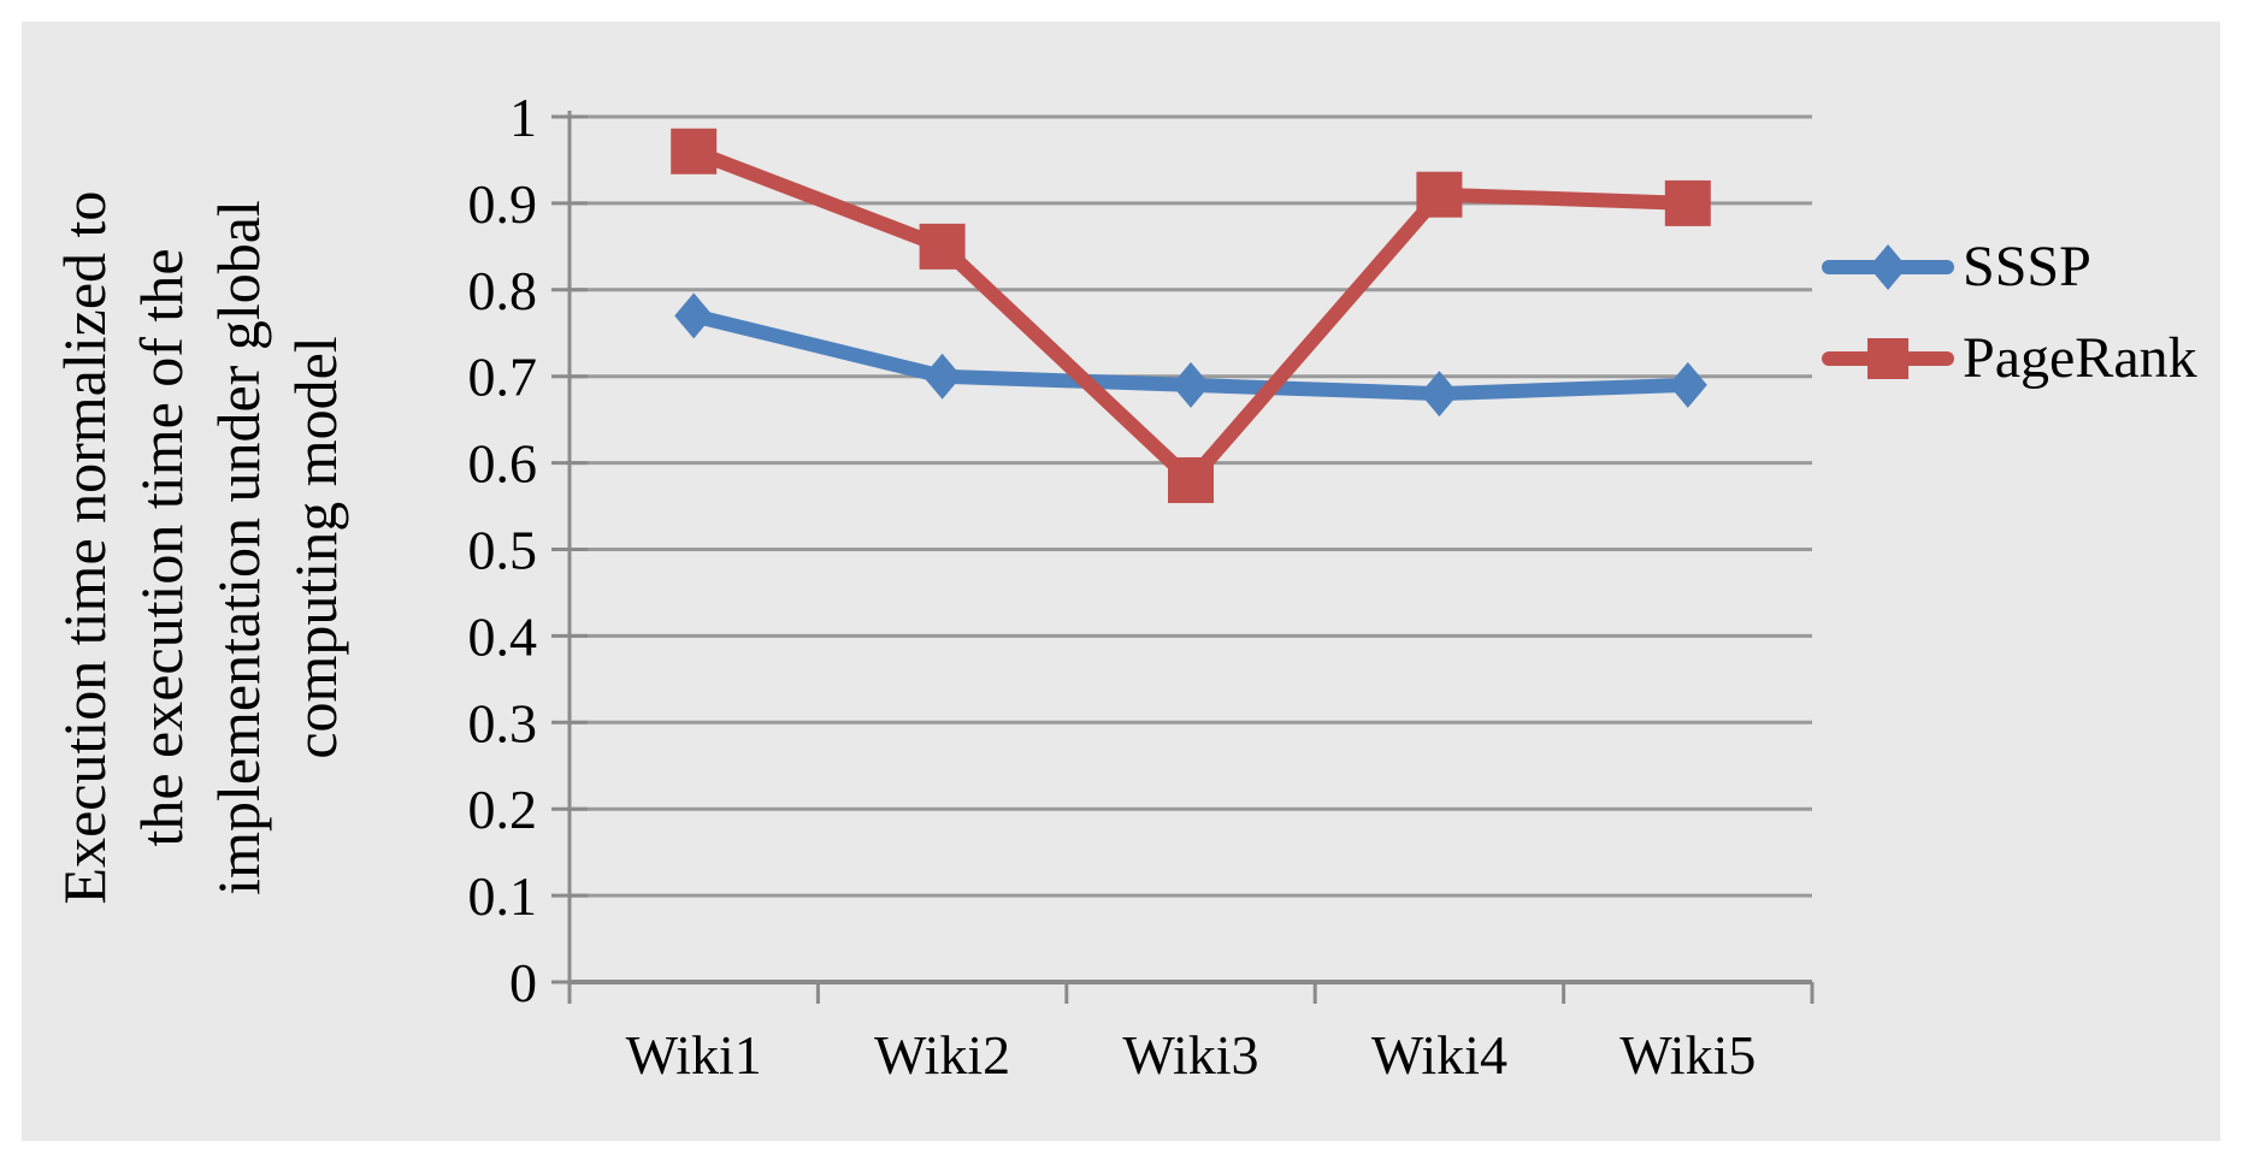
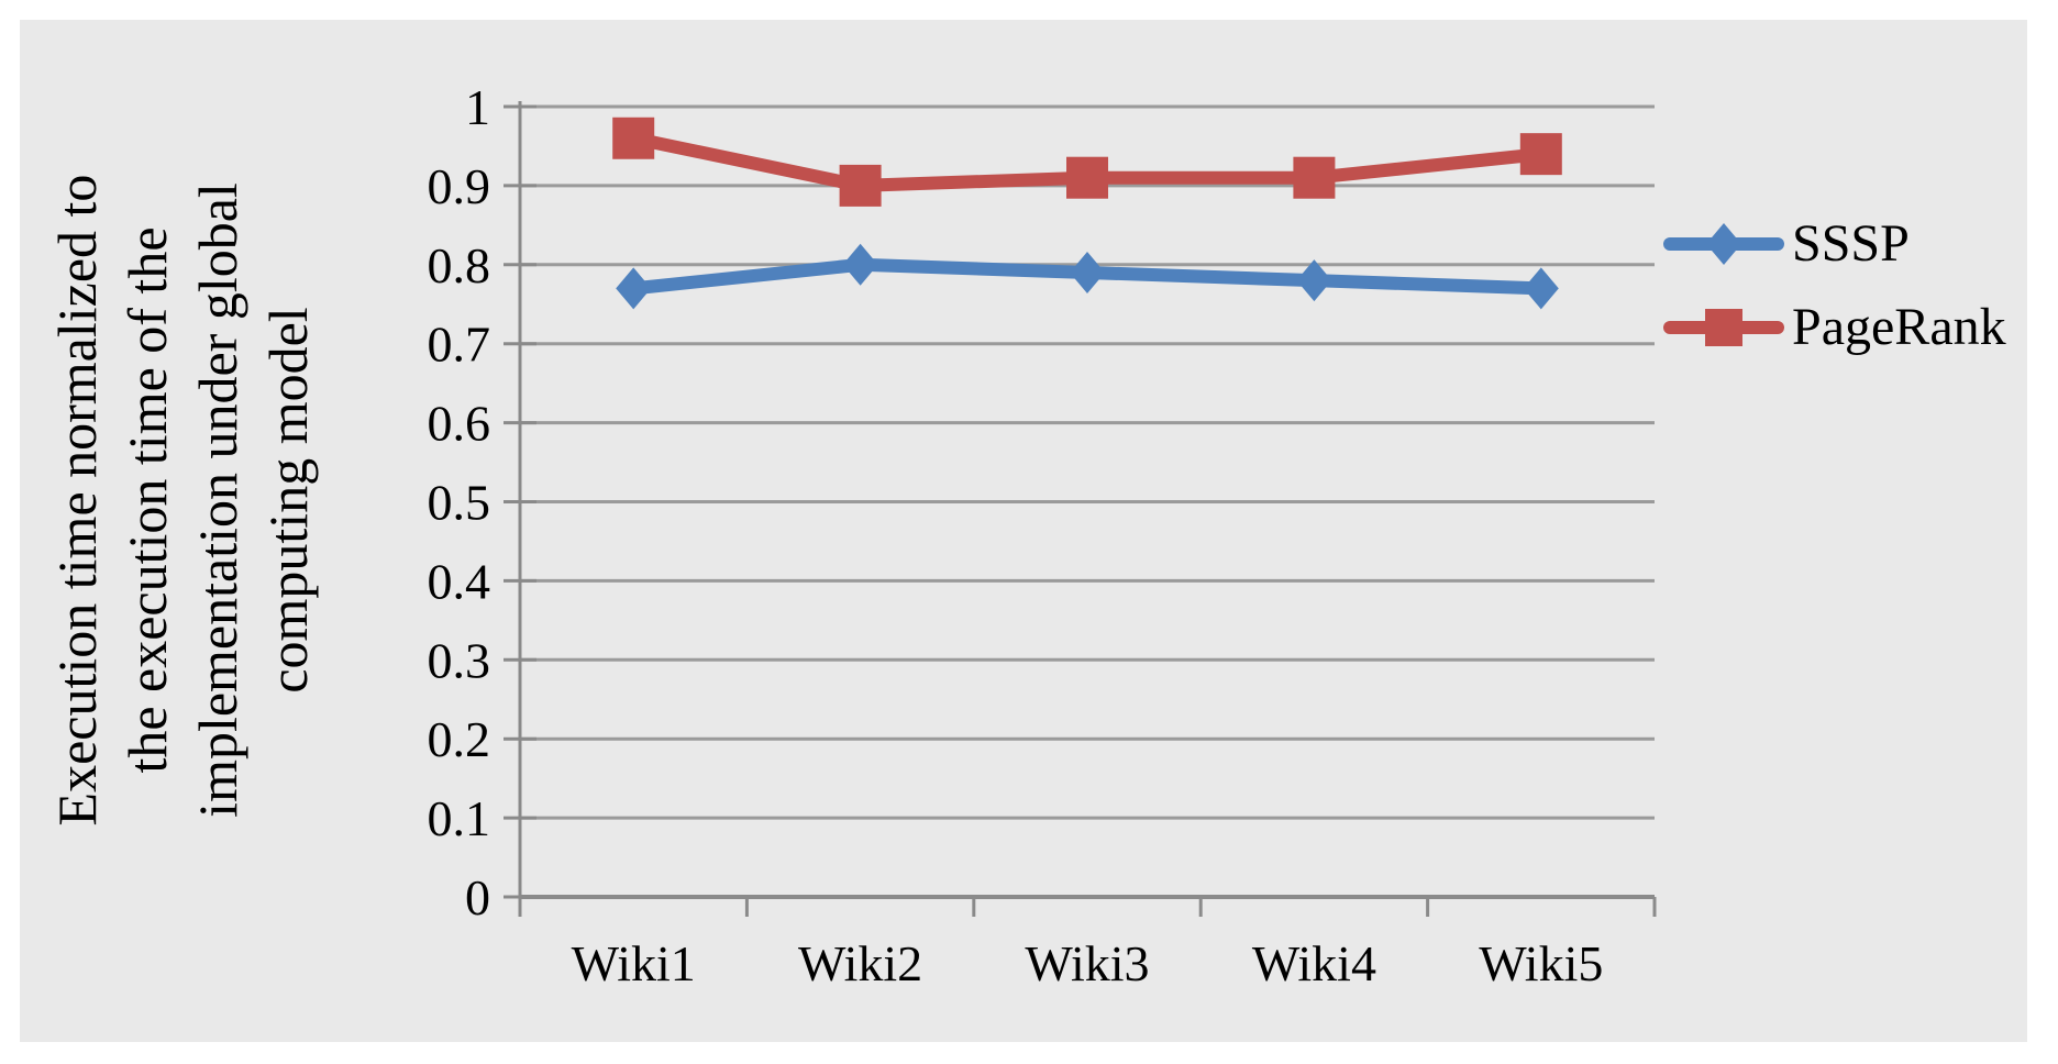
SSSP/Wiki2: 0.70 -> 0.80
PageRank/Wiki2: 0.85 -> 0.90
SSSP/Wiki3: 0.69 -> 0.79
PageRank/Wiki3: 0.58 -> 0.91
SSSP/Wiki4: 0.68 -> 0.78
SSSP/Wiki5: 0.69 -> 0.77
PageRank/Wiki5: 0.90 -> 0.94
